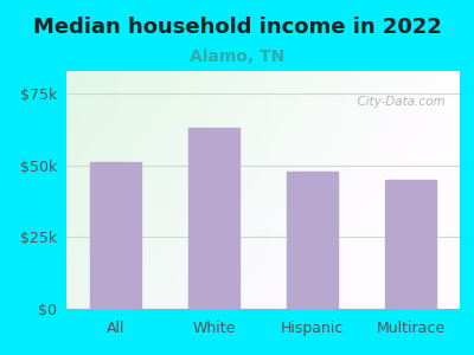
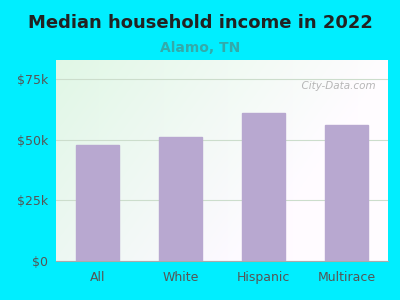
All: $51k -> $48k
White: $63k -> $51k
Hispanic: $48k -> $61k
Multirace: $45k -> $56k
